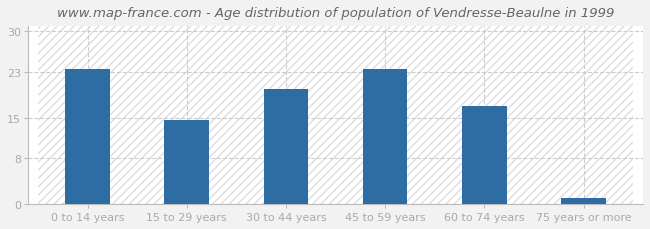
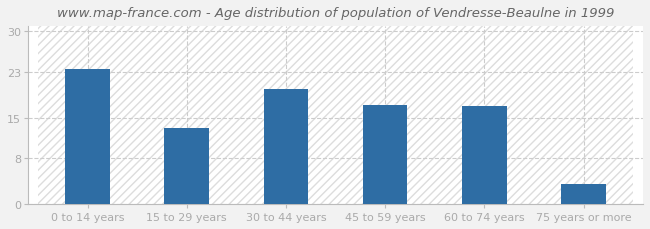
15 to 29 years: 14.5 -> 13.2
45 to 59 years: 23.5 -> 17.2
75 years or more: 1.0 -> 3.4
